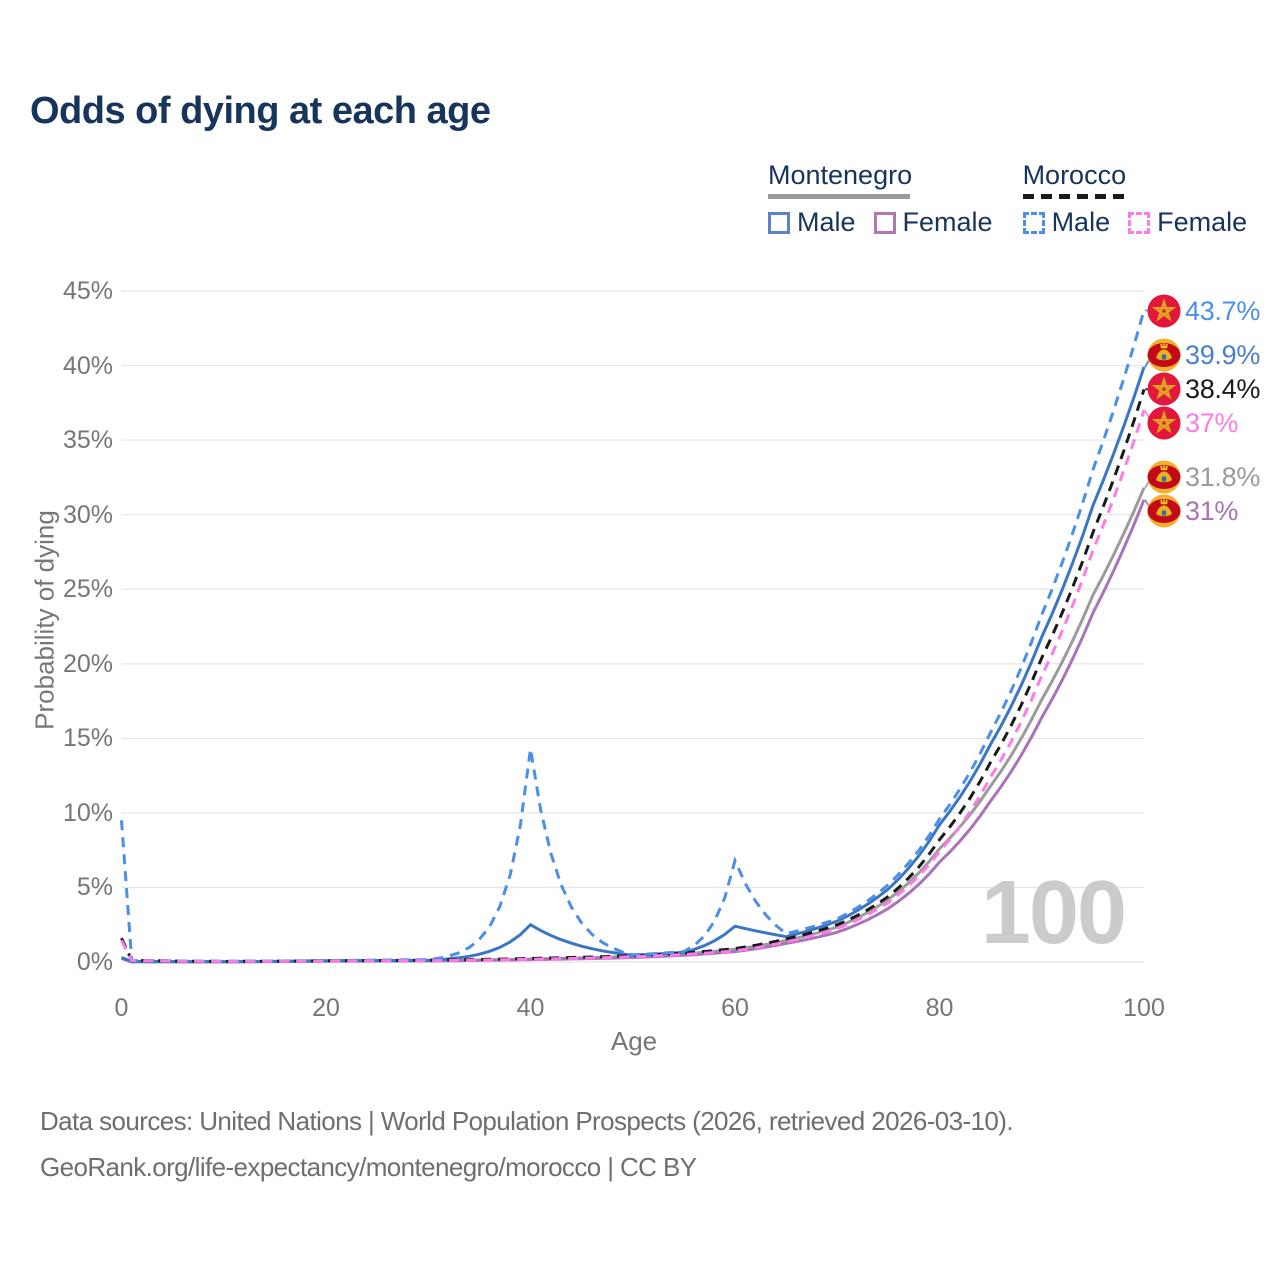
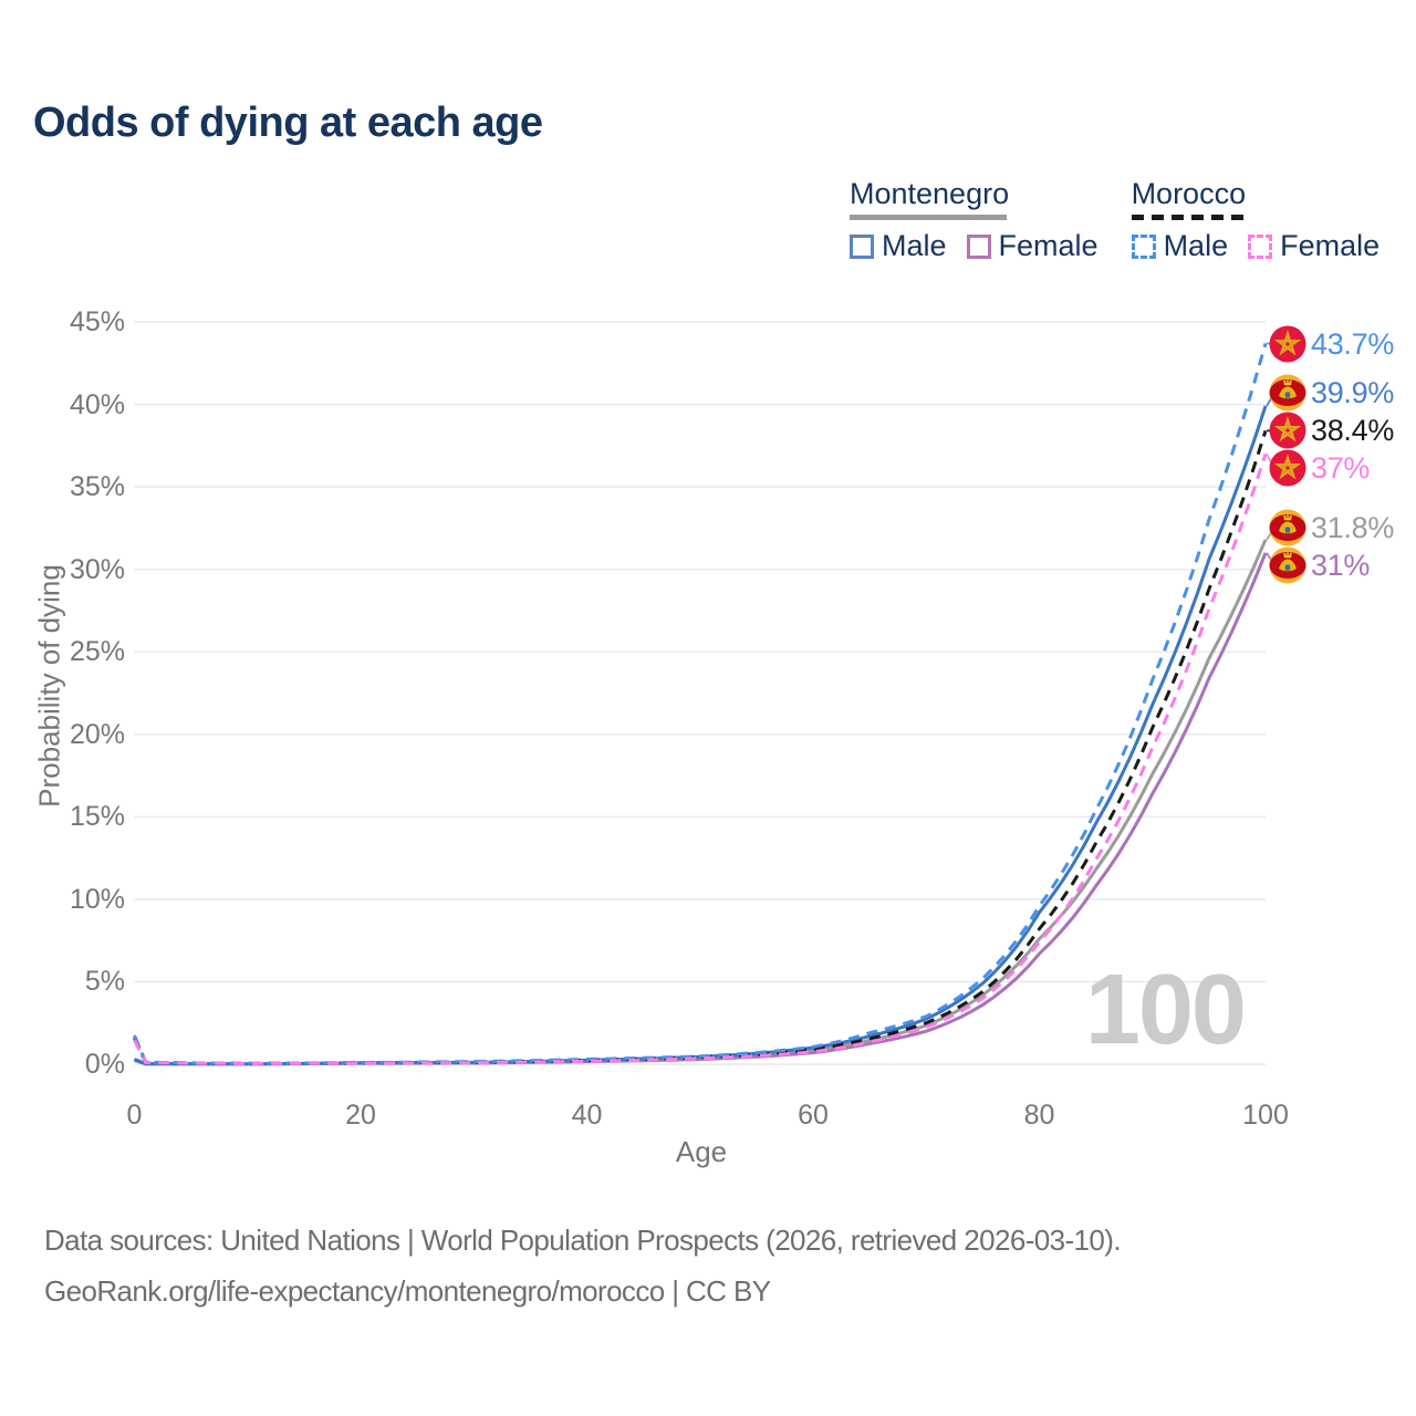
Morocco Male/0: 9.5% -> 1.8%
Montenegro Male/40: 2.5% -> 0.2%
Morocco Male/40: 14.3% -> 0.3%
Montenegro Male/60: 2.4% -> 1.0%
Morocco Male/60: 6.8% -> 1.1%
